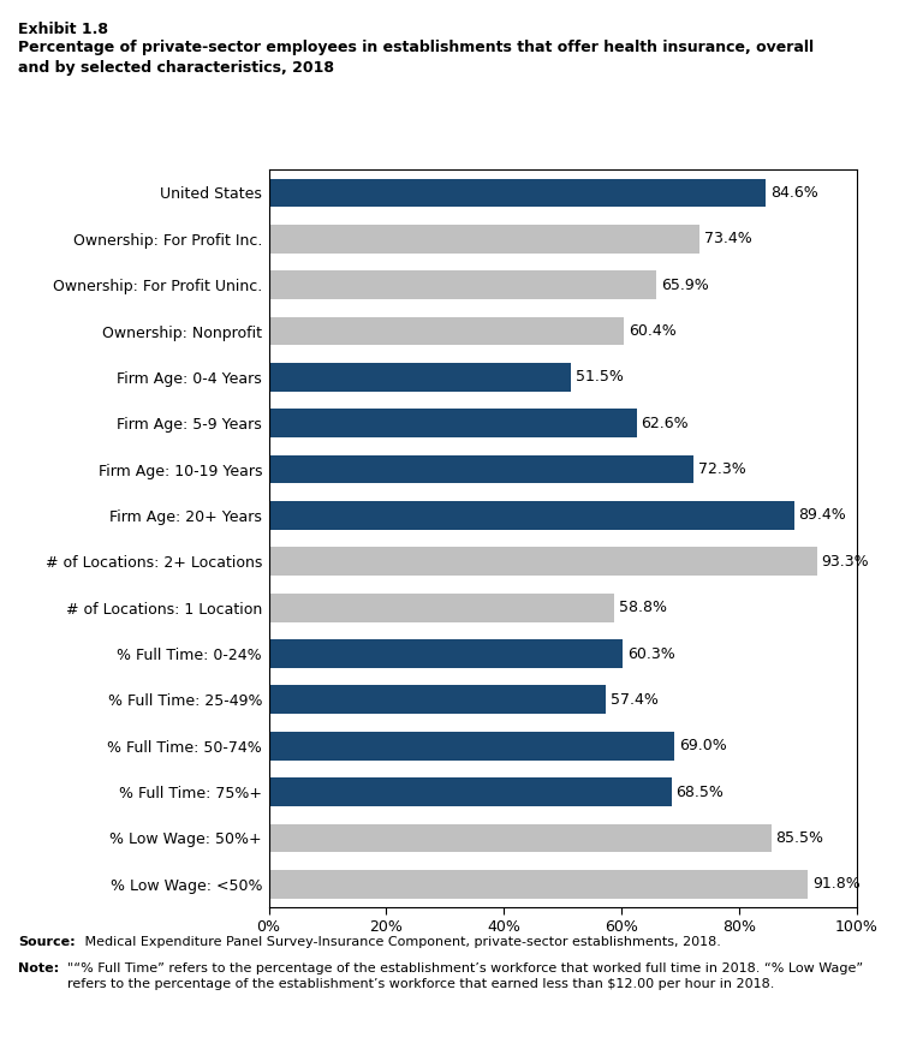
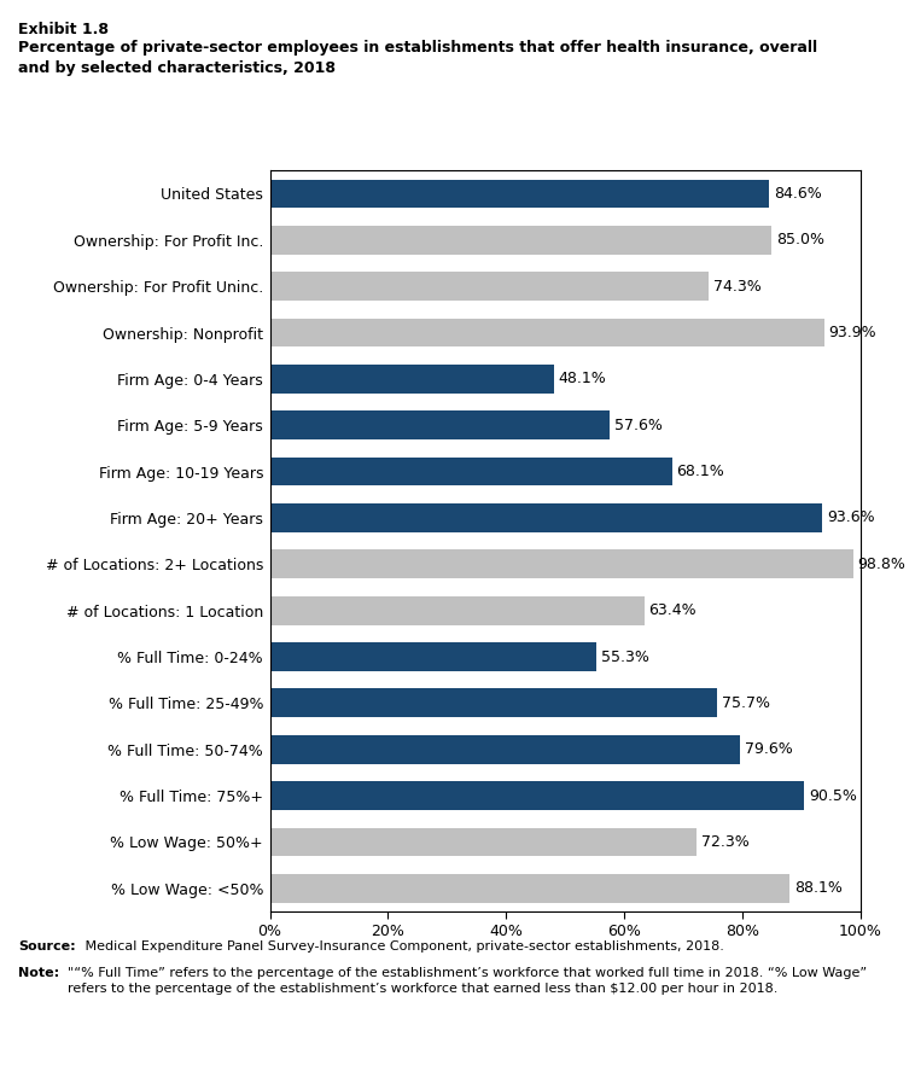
Ownership: For Profit Inc.: 73.4% -> 85.0%
Ownership: For Profit Uninc.: 65.9% -> 74.3%
Ownership: Nonprofit: 60.4% -> 93.9%
Firm Age: 0-4 Years: 51.5% -> 48.1%
Firm Age: 5-9 Years: 62.6% -> 57.6%
Firm Age: 10-19 Years: 72.3% -> 68.1%
Firm Age: 20+ Years: 89.4% -> 93.6%
# of Locations: 2+ Locations: 93.3% -> 98.8%
# of Locations: 1 Location: 58.8% -> 63.4%
% Full Time: 0-24%: 60.3% -> 55.3%
% Full Time: 25-49%: 57.4% -> 75.7%
% Full Time: 50-74%: 69.0% -> 79.6%
% Full Time: 75%+: 68.5% -> 90.5%
% Low Wage: 50%+: 85.5% -> 72.3%
% Low Wage: <50%: 91.8% -> 88.1%
